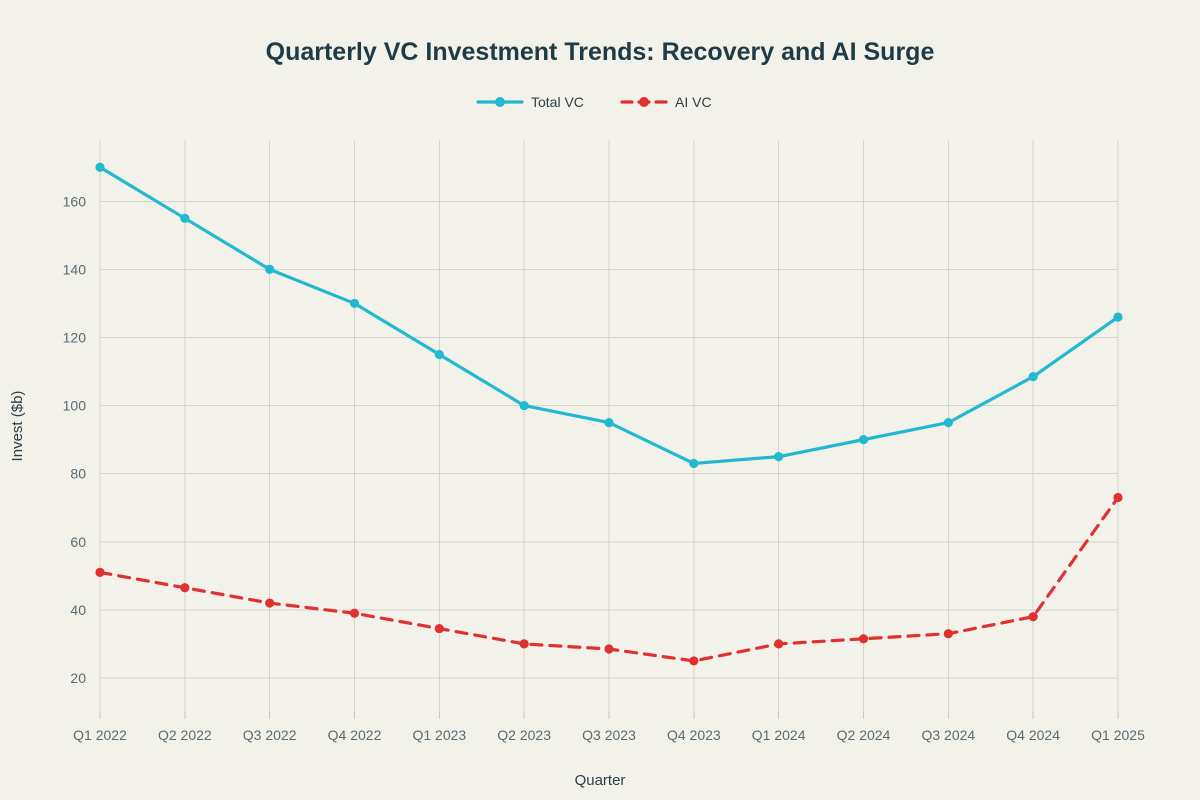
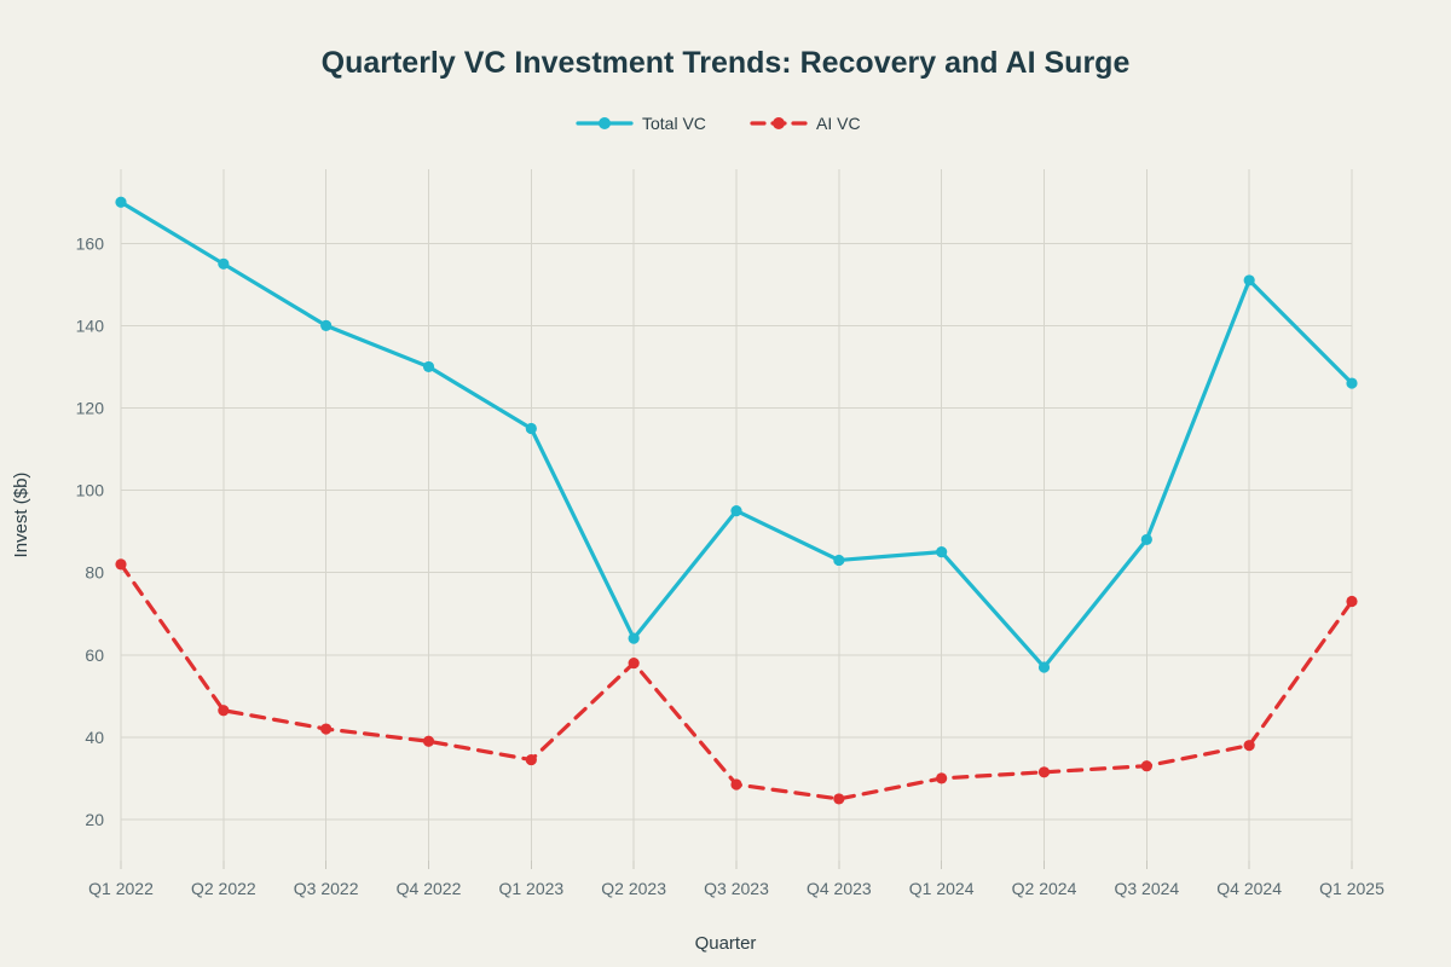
AI VC/Q1 2022: 51 -> 82
Total VC/Q2 2023: 100 -> 64
AI VC/Q2 2023: 30 -> 58
Total VC/Q2 2024: 90 -> 57
Total VC/Q3 2024: 95 -> 88
Total VC/Q4 2024: 108 -> 151
